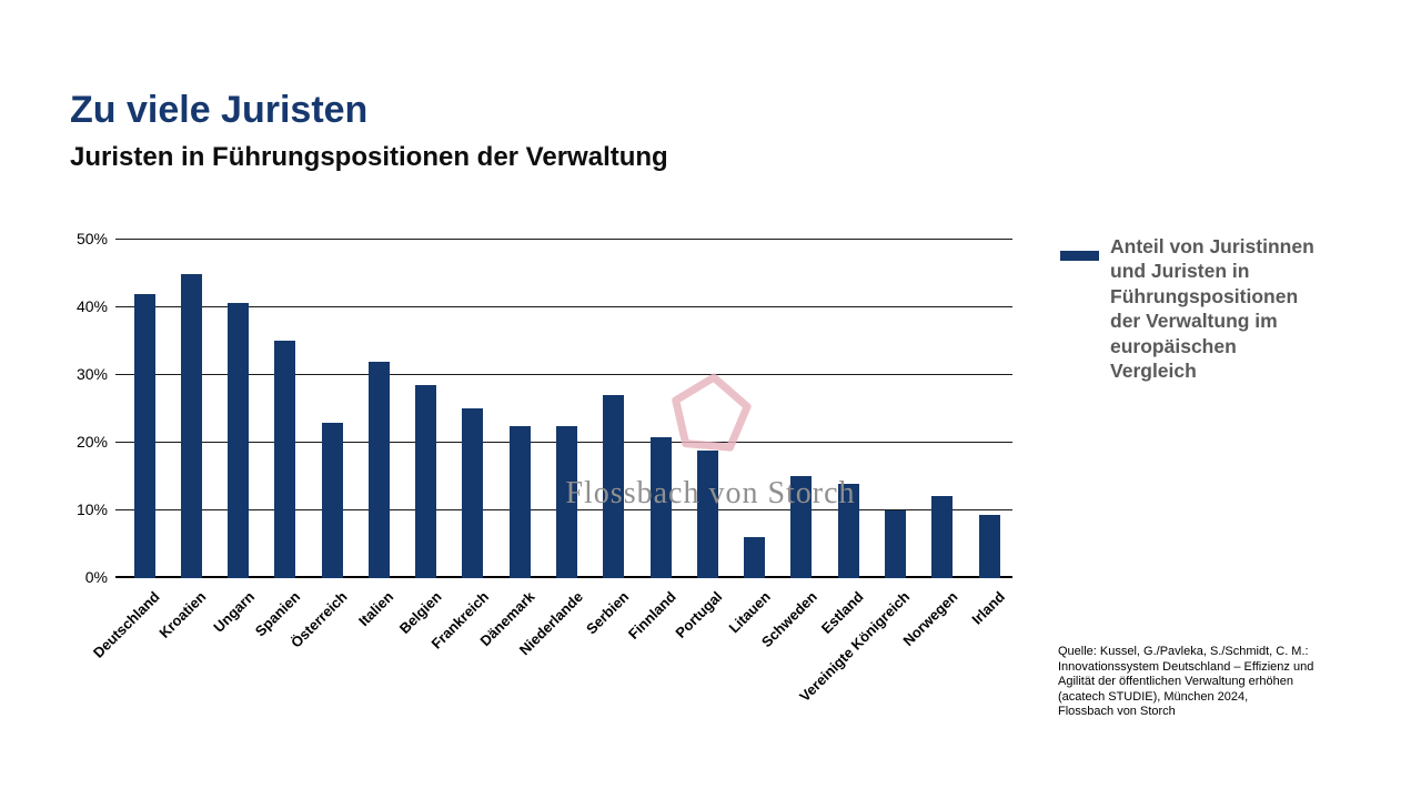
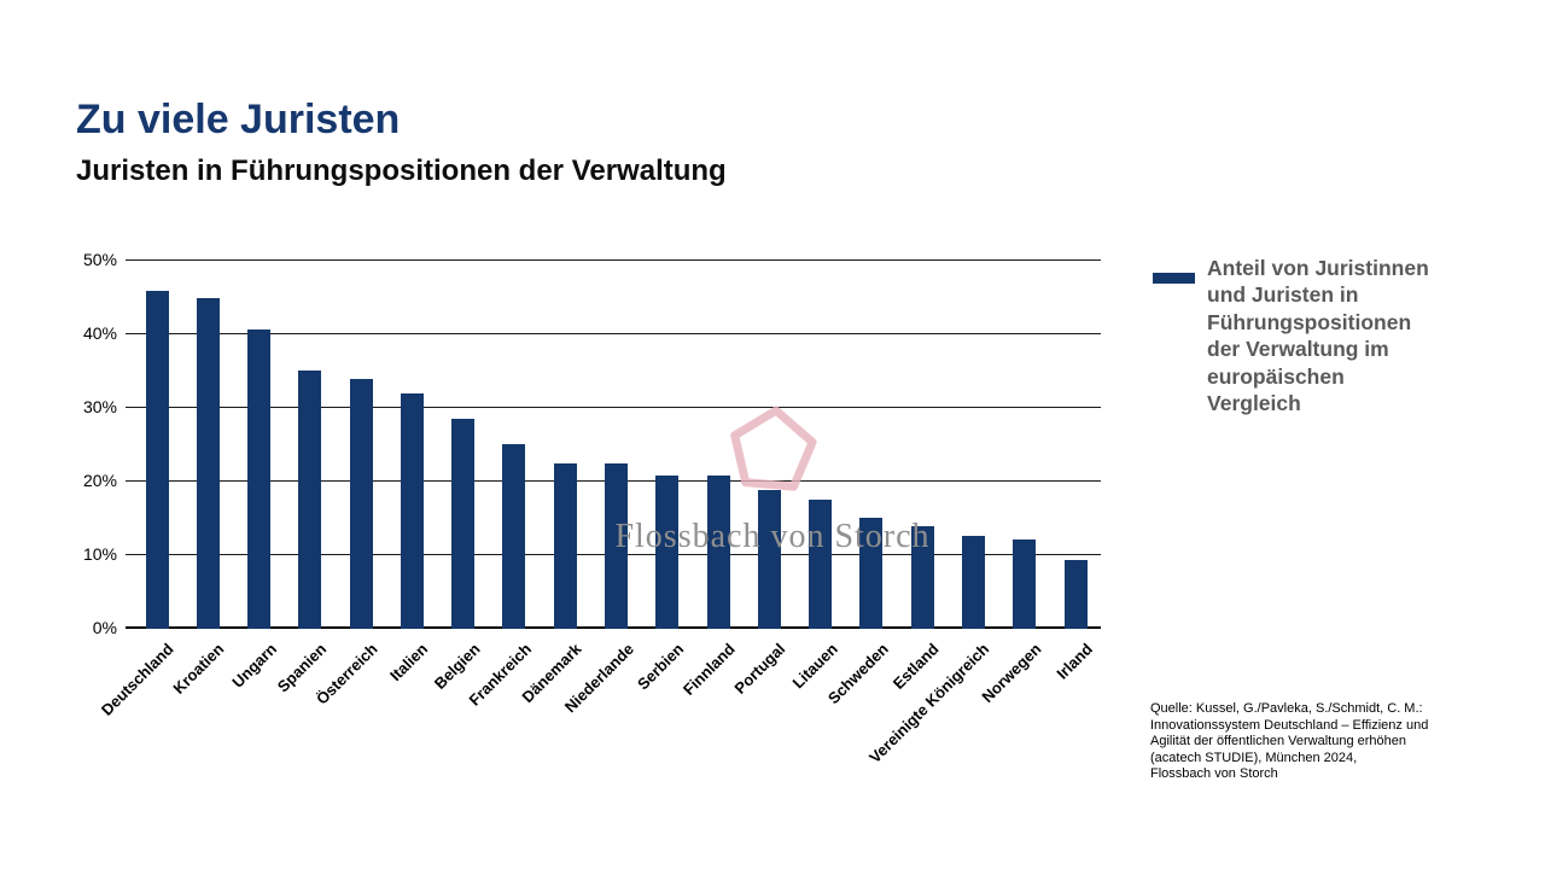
Deutschland: 42% -> 46%
Österreich: 23% -> 34%
Serbien: 27% -> 21%
Litauen: 6% -> 18%
Vereinigte Königreich: 10% -> 13%
